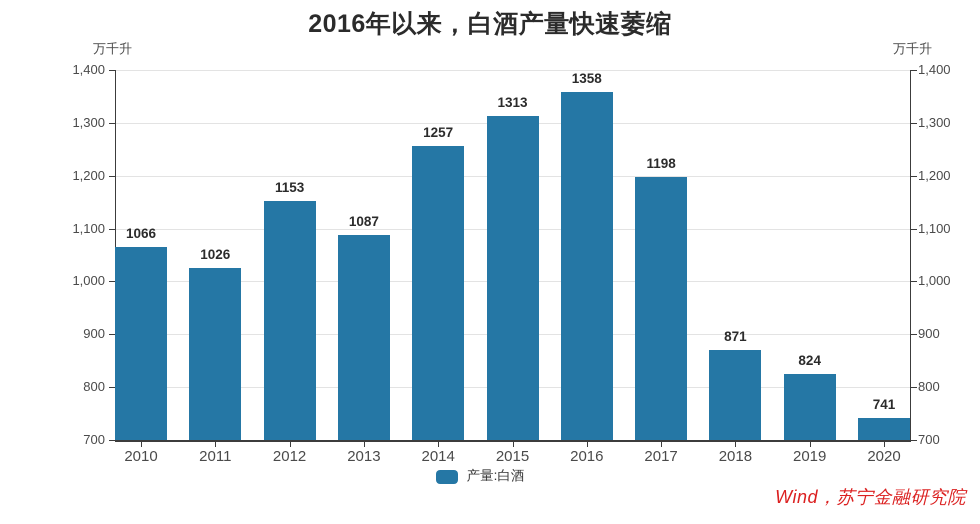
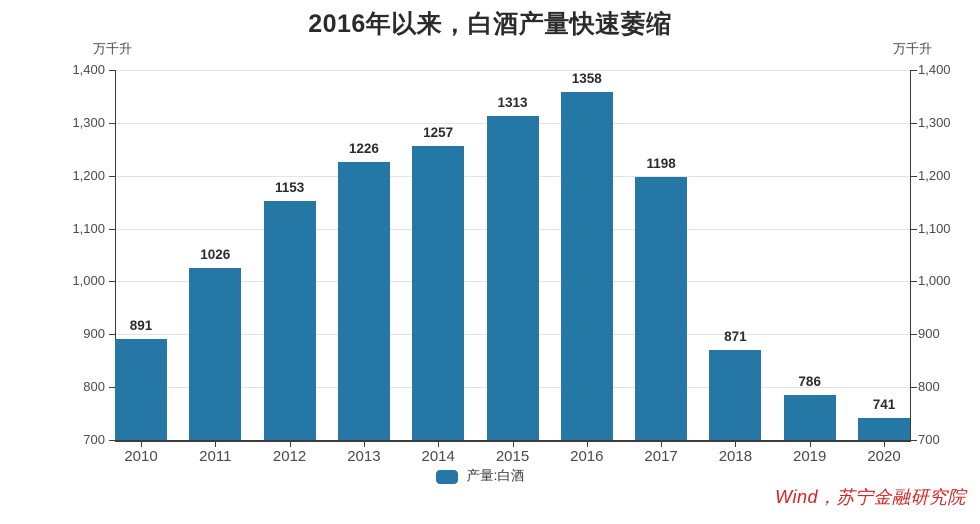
2010: 1066 -> 891
2013: 1087 -> 1226
2019: 824 -> 786
